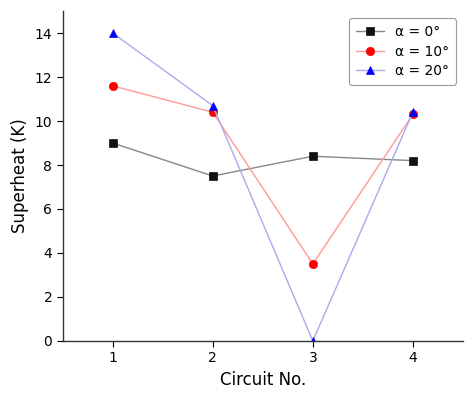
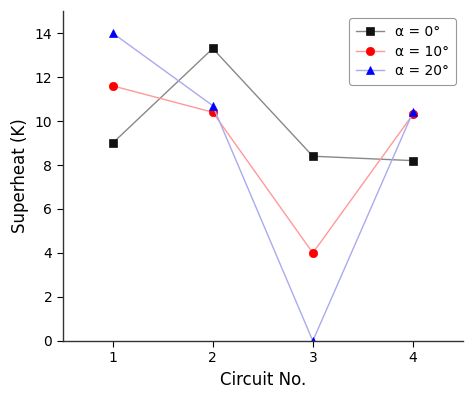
α = 0°/2: 7.5 -> 13.3
α = 10°/3: 3.5 -> 4.0
